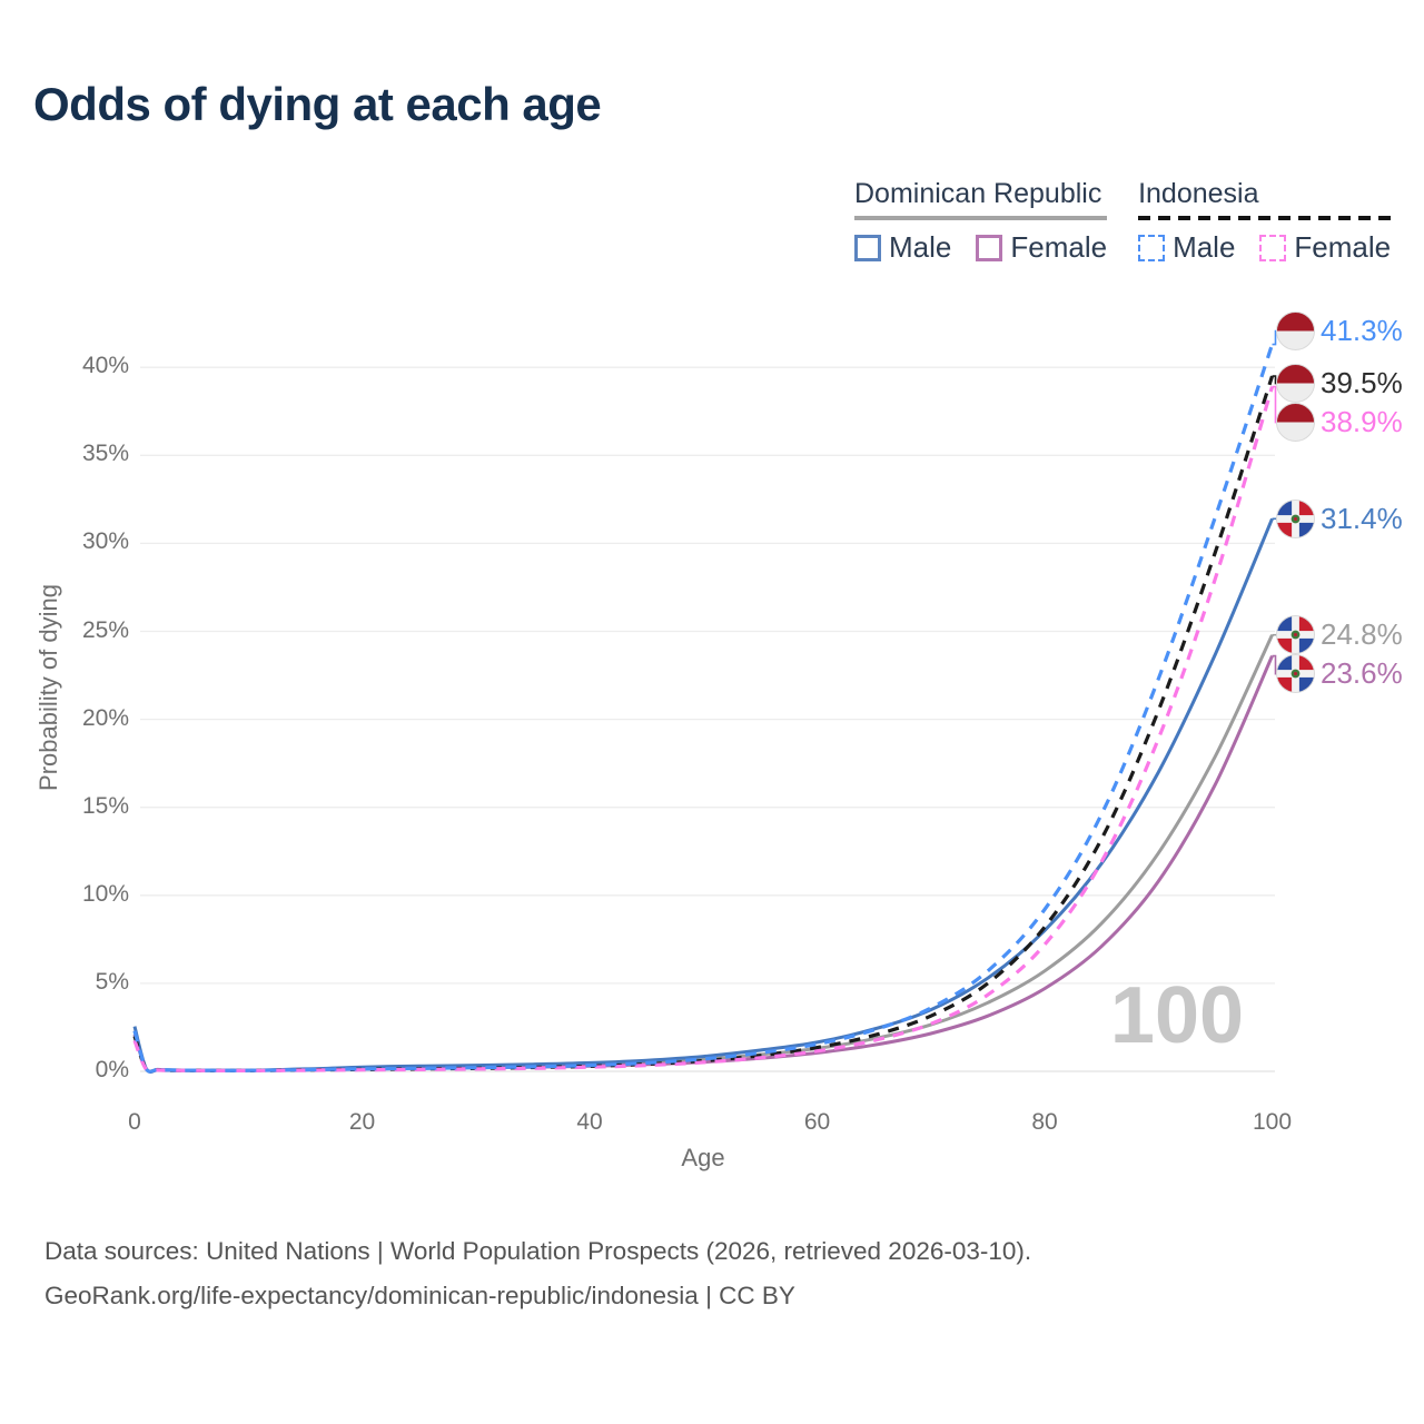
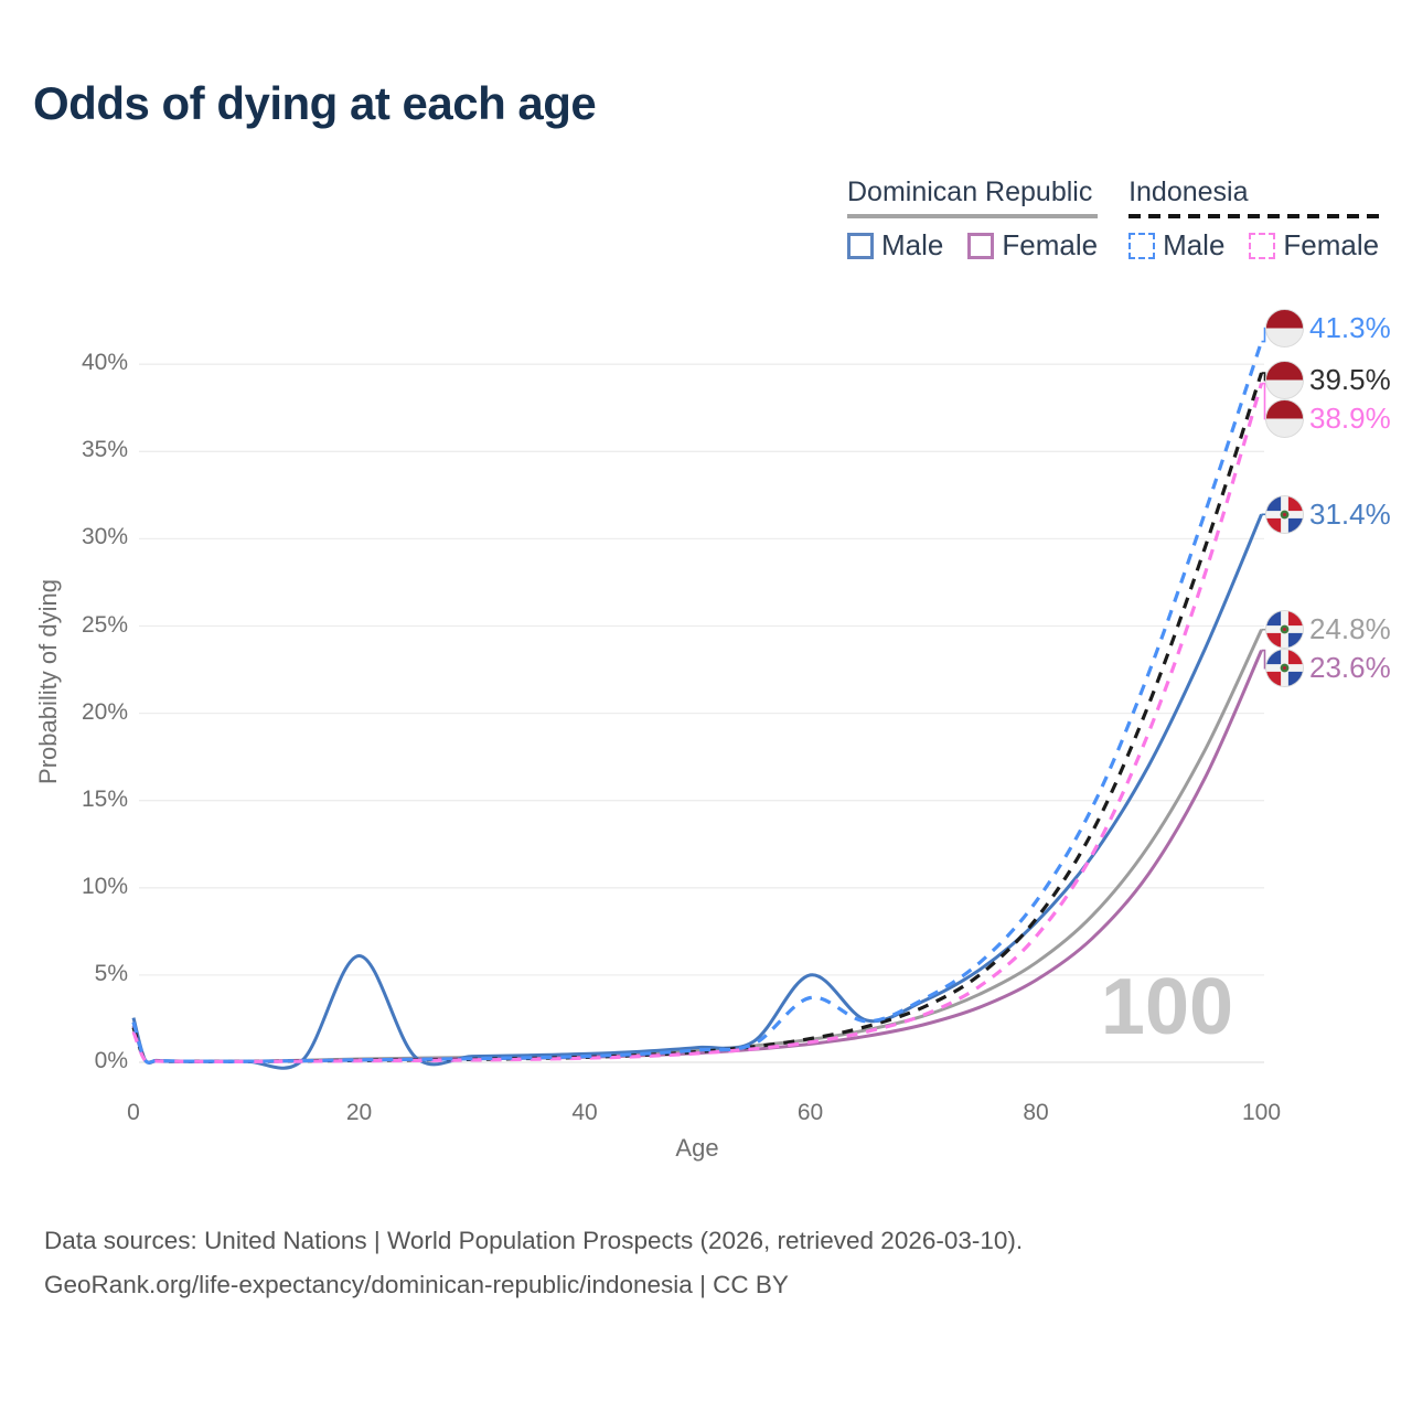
Dominican Republic Male/20: 0.2% -> 6.1%
Indonesia Male/60: 1.6% -> 3.7%
Dominican Republic Male/60: 1.6% -> 5.0%
